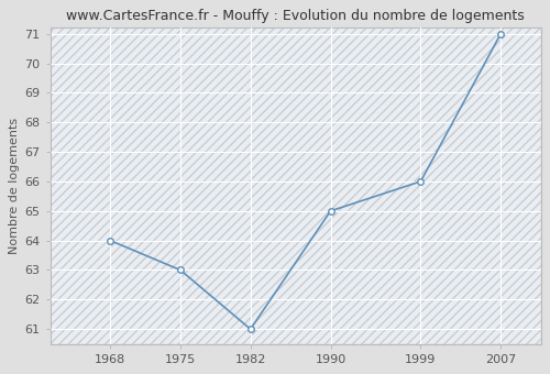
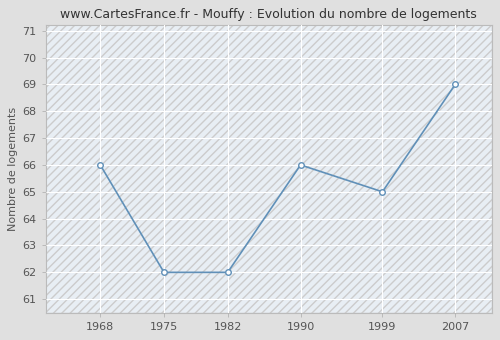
1968: 64 -> 66
1975: 63 -> 62
1982: 61 -> 62
1990: 65 -> 66
1999: 66 -> 65
2007: 71 -> 69
